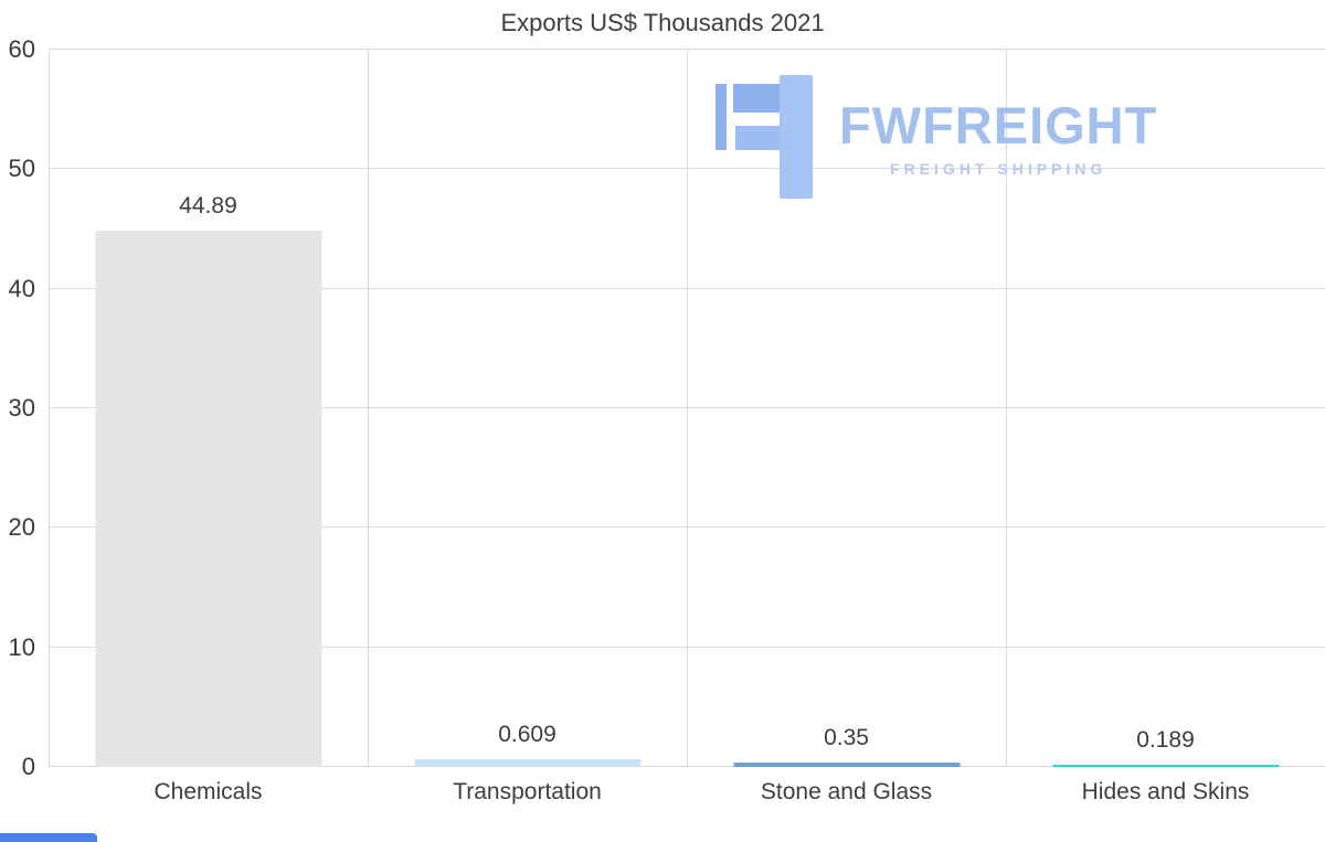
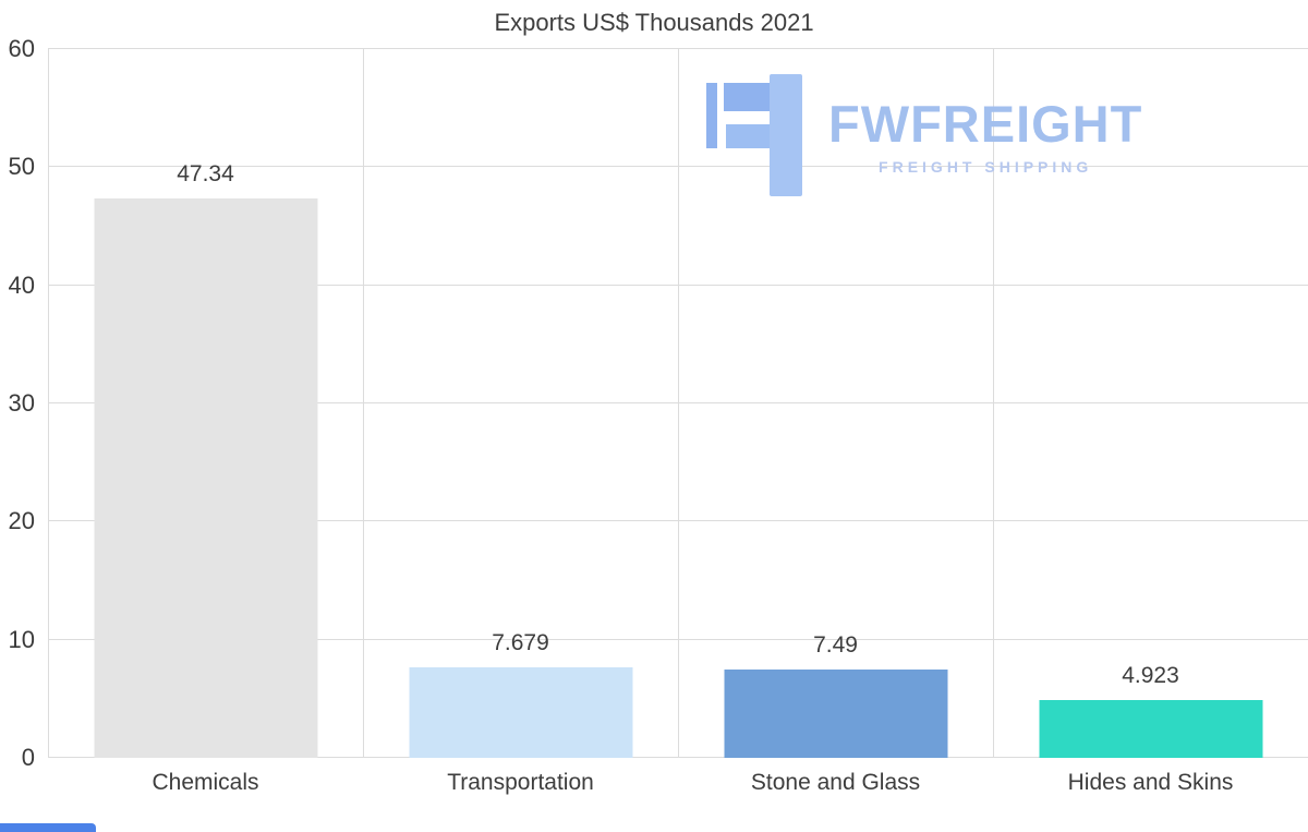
Chemicals: 44.89 -> 47.34
Transportation: 0.609 -> 7.679
Stone and Glass: 0.35 -> 7.49
Hides and Skins: 0.189 -> 4.923
